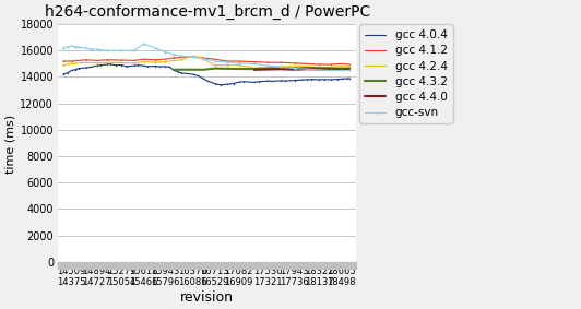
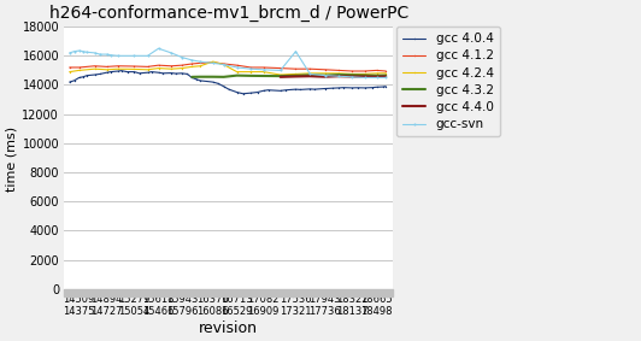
gcc-svn/17536 17321: 14800 -> 16300
